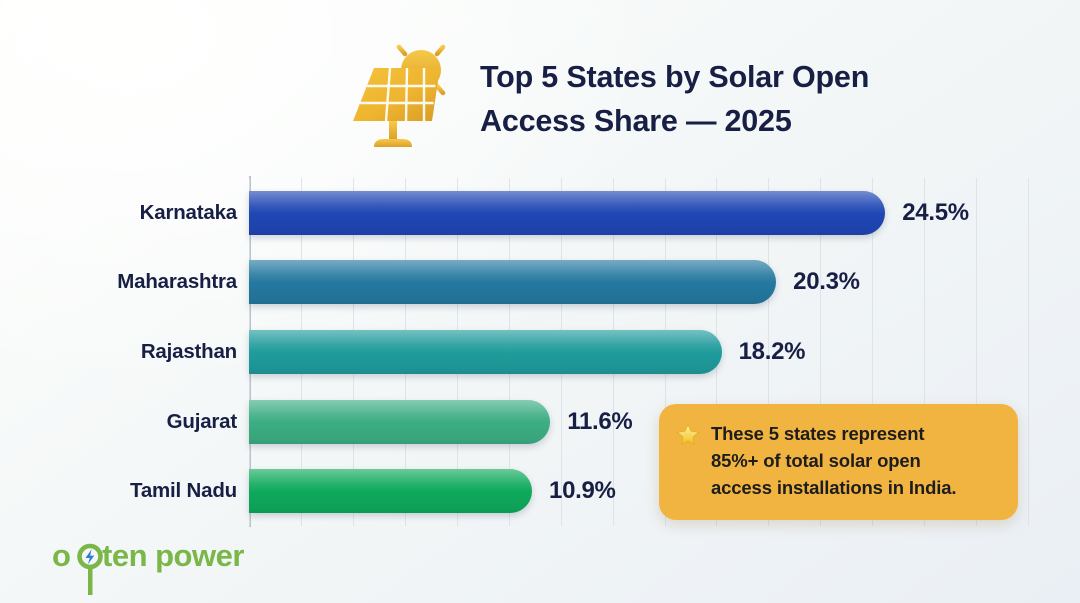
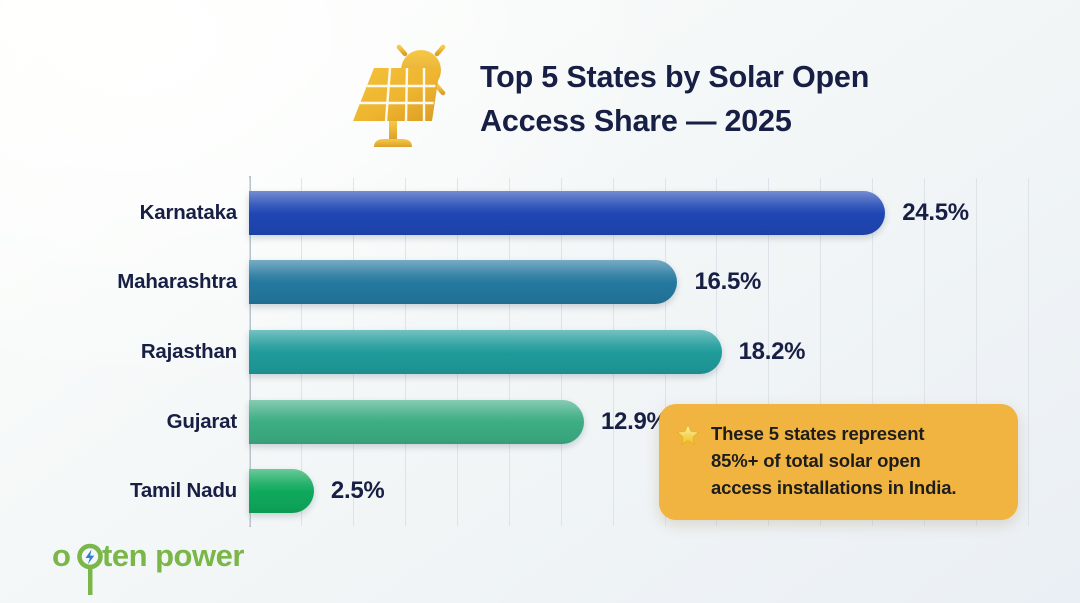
Maharashtra: 20.3% -> 16.5%
Gujarat: 11.6% -> 12.9%
Tamil Nadu: 10.9% -> 2.5%
